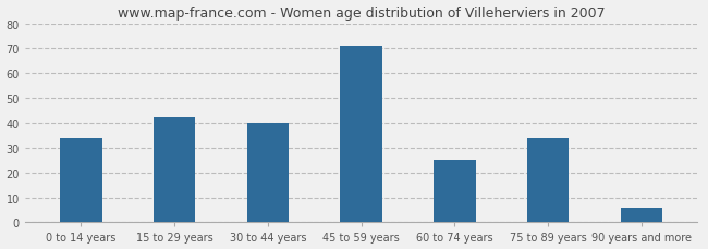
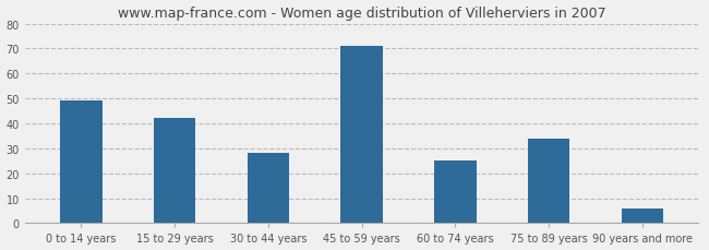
0 to 14 years: 34 -> 49
30 to 44 years: 40 -> 28
